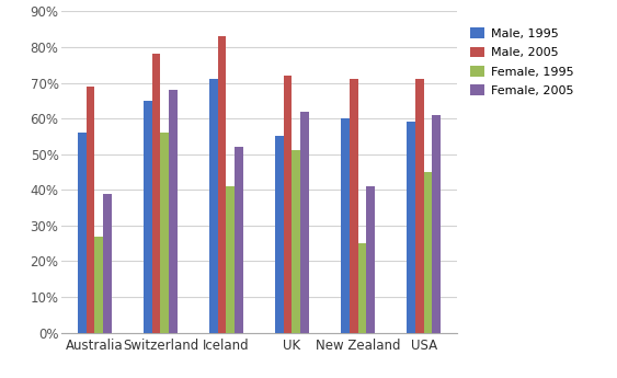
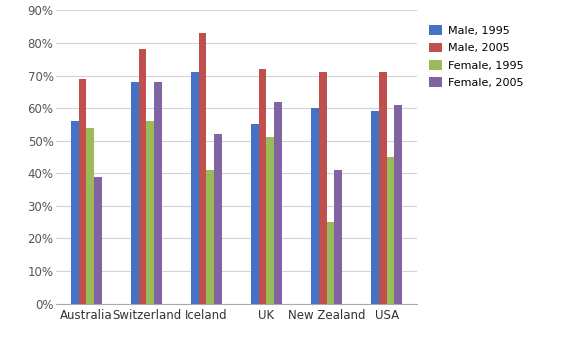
Female, 1995/Australia: 27% -> 54%
Male, 1995/Switzerland: 65% -> 68%
